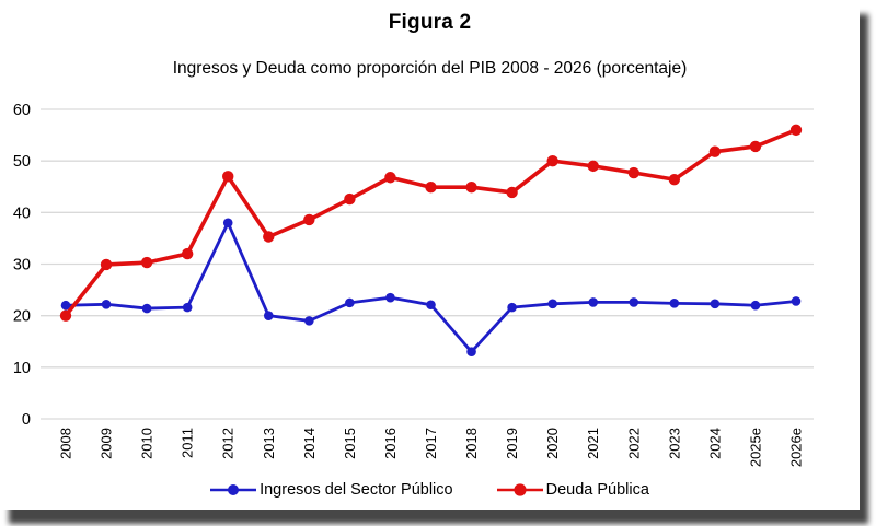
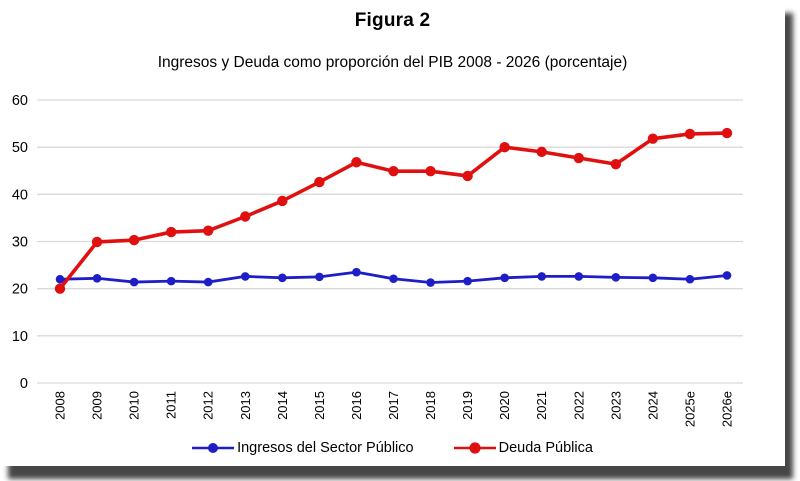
Ingresos del Sector Público/2012: 38 -> 21
Deuda Pública/2012: 47 -> 32
Ingresos del Sector Público/2013: 20 -> 23
Ingresos del Sector Público/2014: 19 -> 22
Ingresos del Sector Público/2018: 13 -> 21
Deuda Pública/2026e: 56 -> 53
